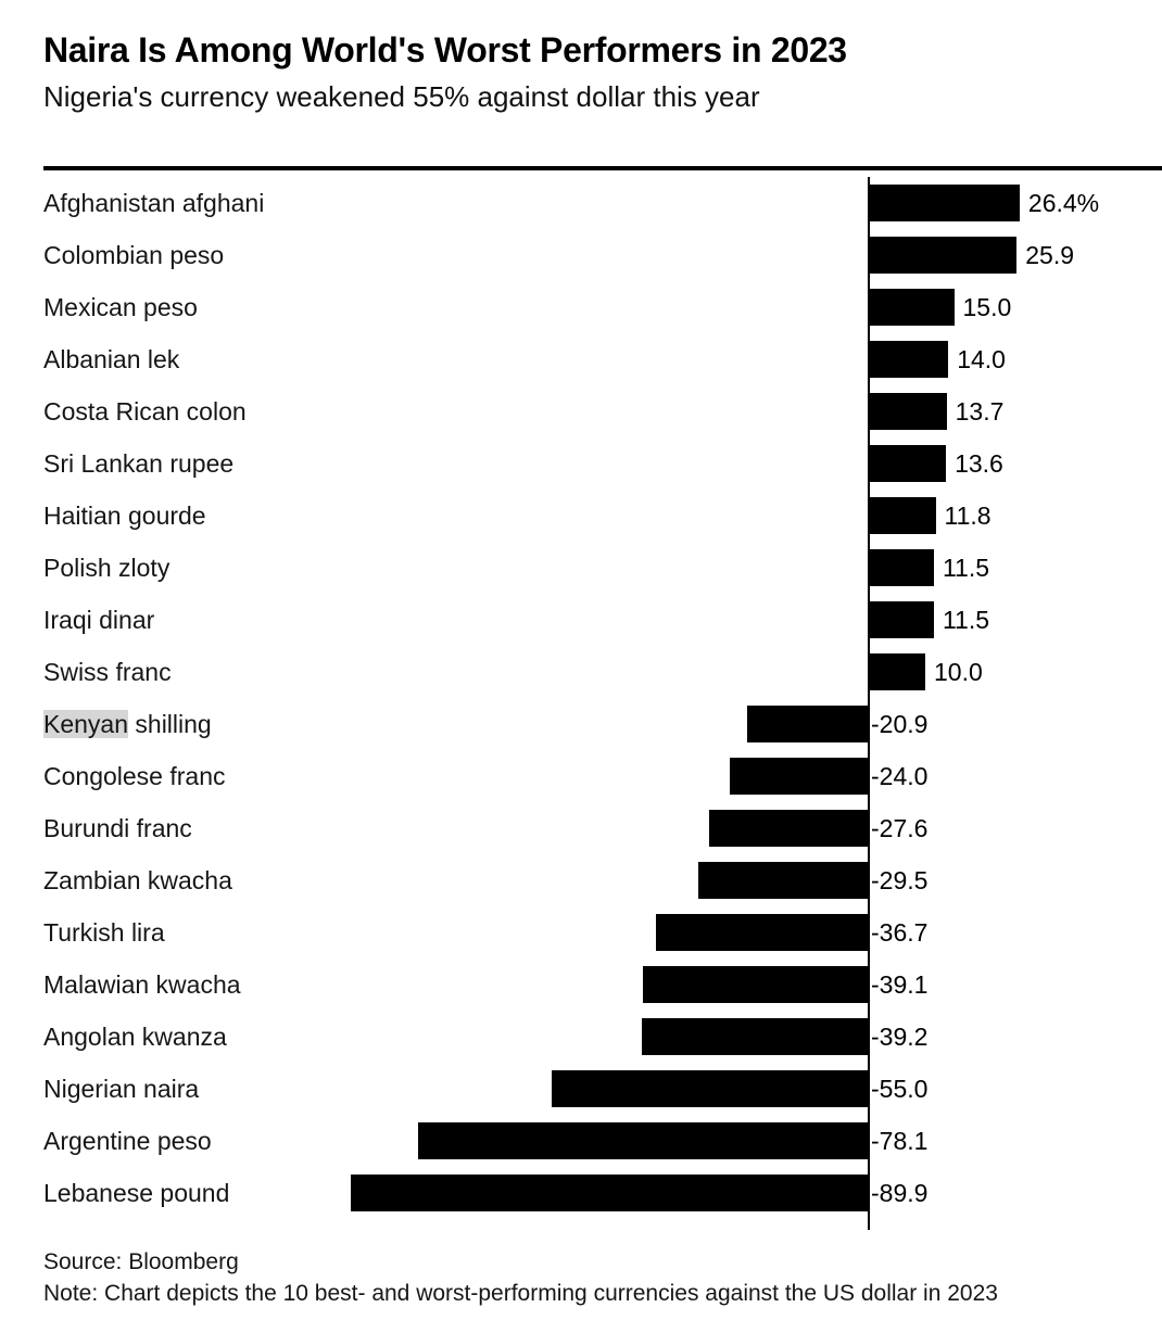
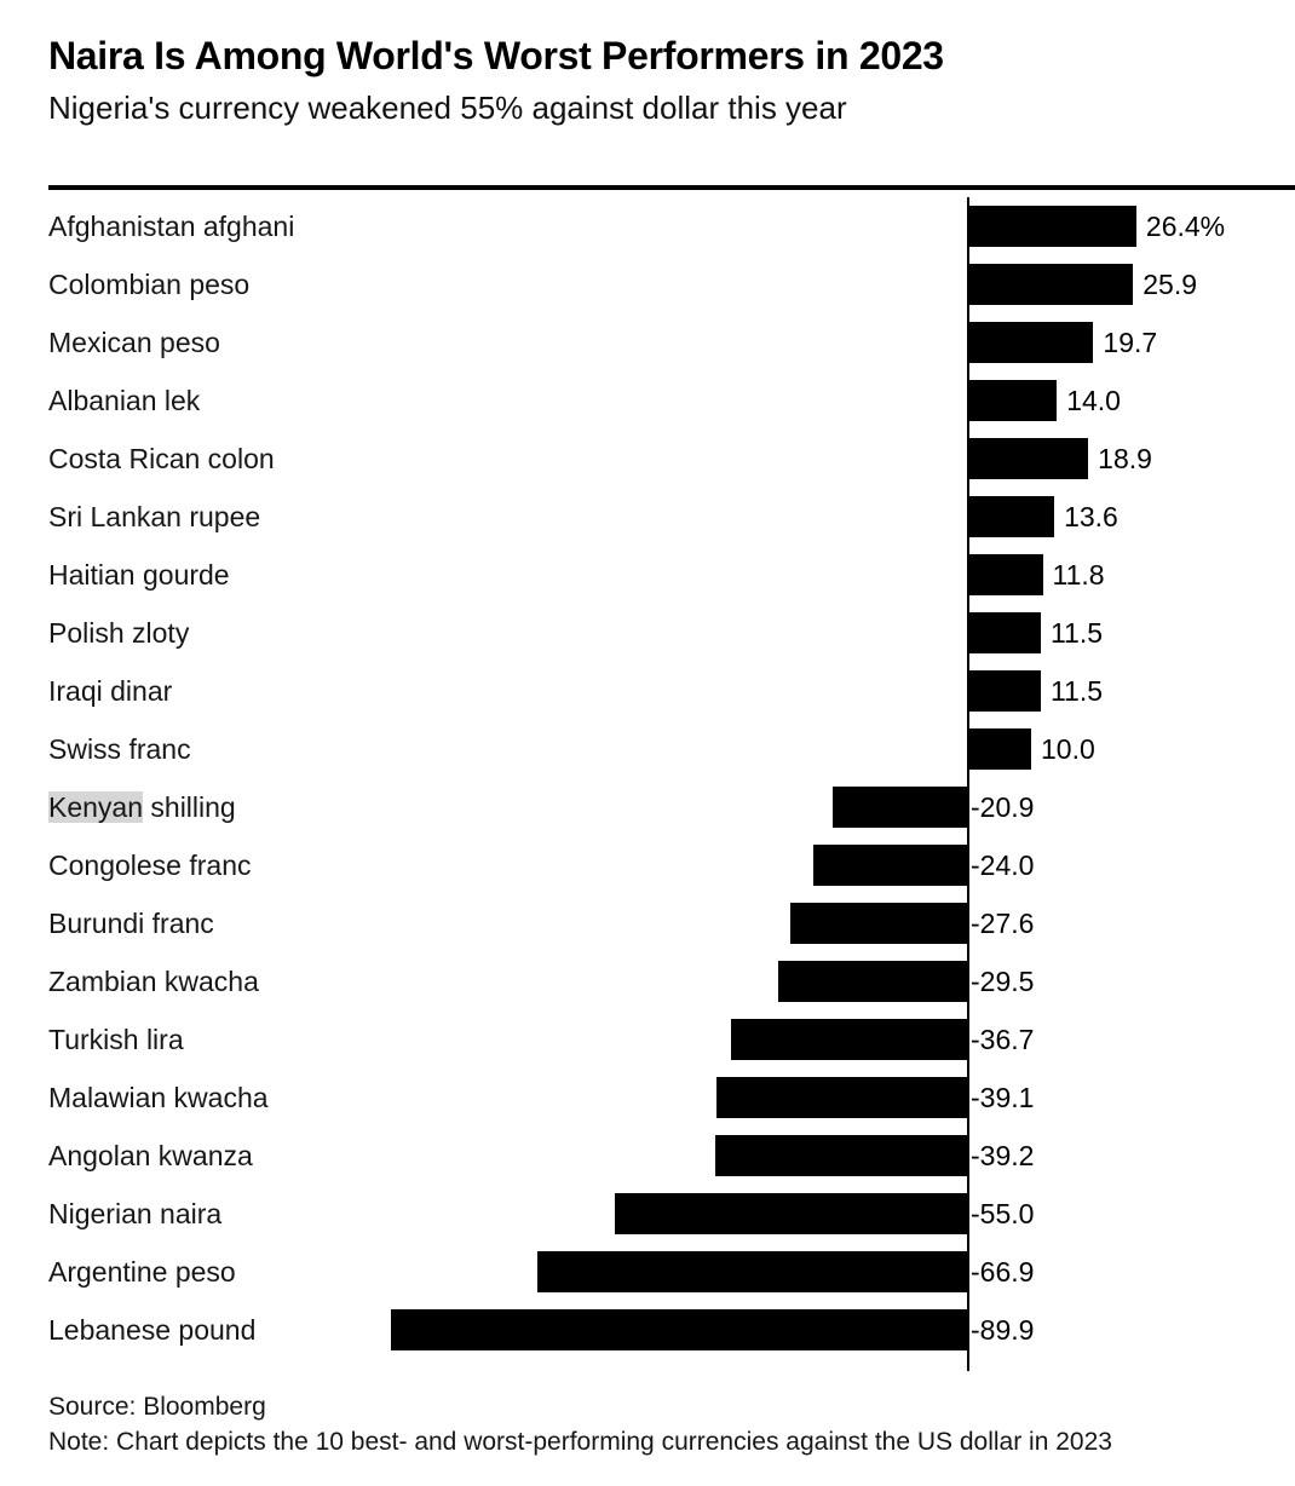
Mexican peso: 15.0 -> 19.7
Costa Rican colon: 13.7 -> 18.9
Argentine peso: -78.1 -> -66.9
